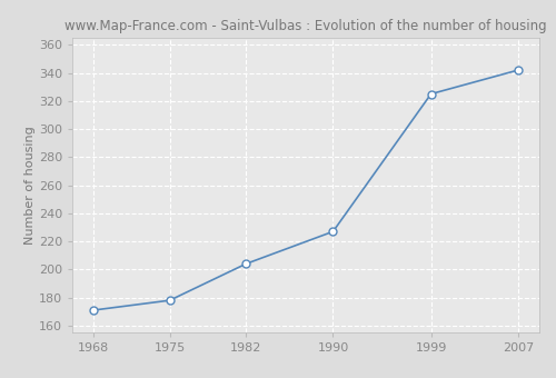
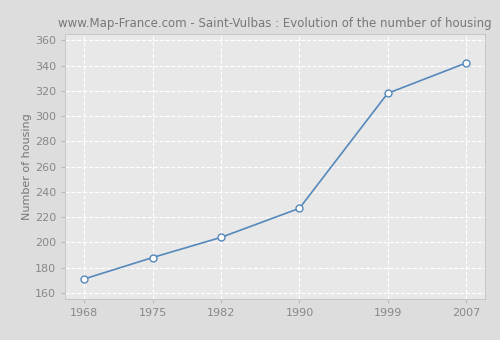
1975: 178 -> 188
1999: 325 -> 318
